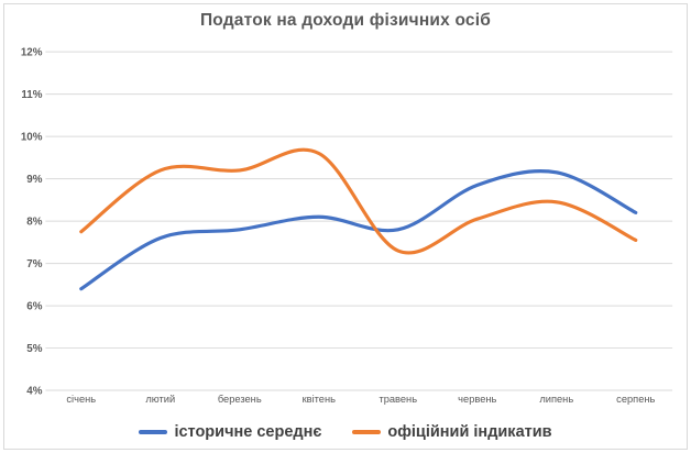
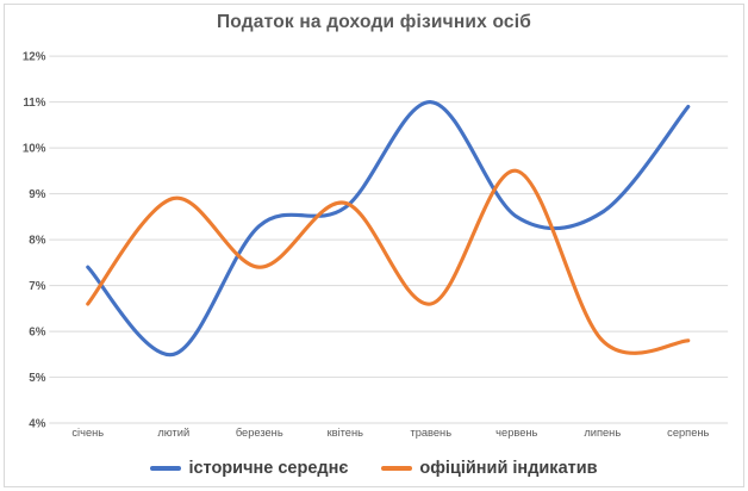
історичне середнє/січень: 6.4% -> 7.4%
офіційний індикатив/січень: 7.8% -> 6.6%
історичне середнє/лютий: 7.6% -> 5.5%
офіційний індикатив/лютий: 9.2% -> 8.9%
історичне середнє/березень: 7.8% -> 8.3%
офіційний індикатив/березень: 9.2% -> 7.4%
історичне середнє/квітень: 8.1% -> 8.7%
офіційний індикатив/квітень: 9.6% -> 8.8%
історичне середнє/травень: 7.8% -> 11.0%
офіційний індикатив/травень: 7.3% -> 6.6%
історичне середнє/червень: 8.8% -> 8.5%
офіційний індикатив/червень: 8.1% -> 9.5%
історичне середнє/липень: 9.2% -> 8.6%
офіційний індикатив/липень: 8.4% -> 5.8%
історичне середнє/серпень: 8.2% -> 10.9%
офіційний індикатив/серпень: 7.5% -> 5.8%
